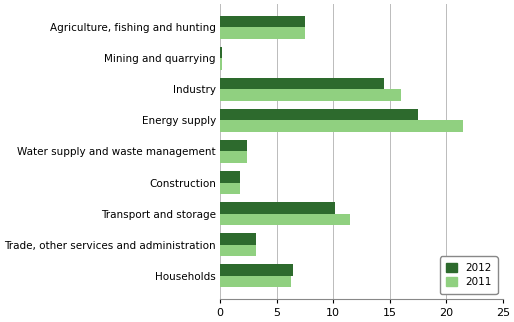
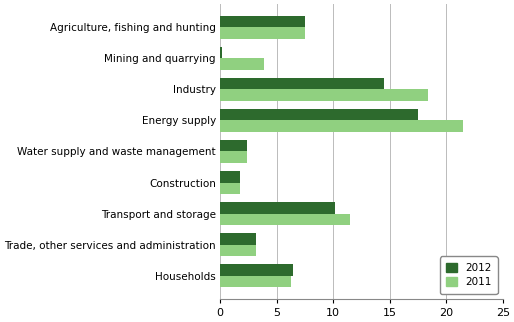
2011/Mining and quarrying: 0.1 -> 3.9
2011/Industry: 16.0 -> 18.4
